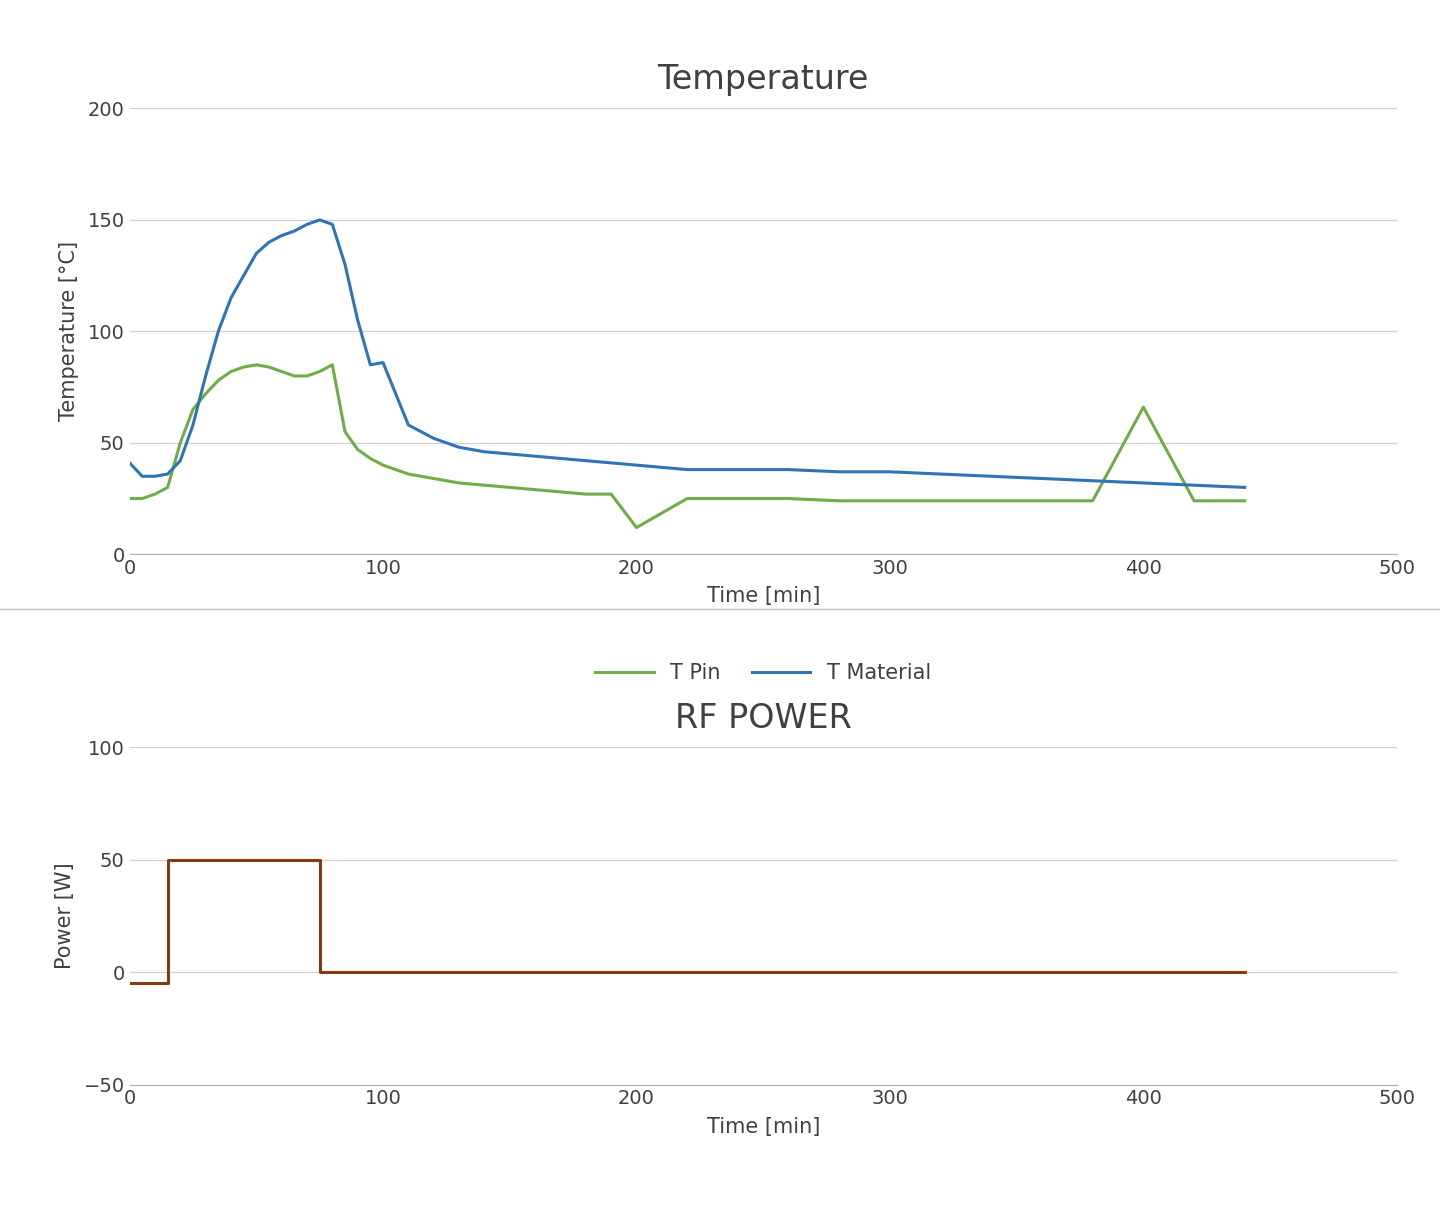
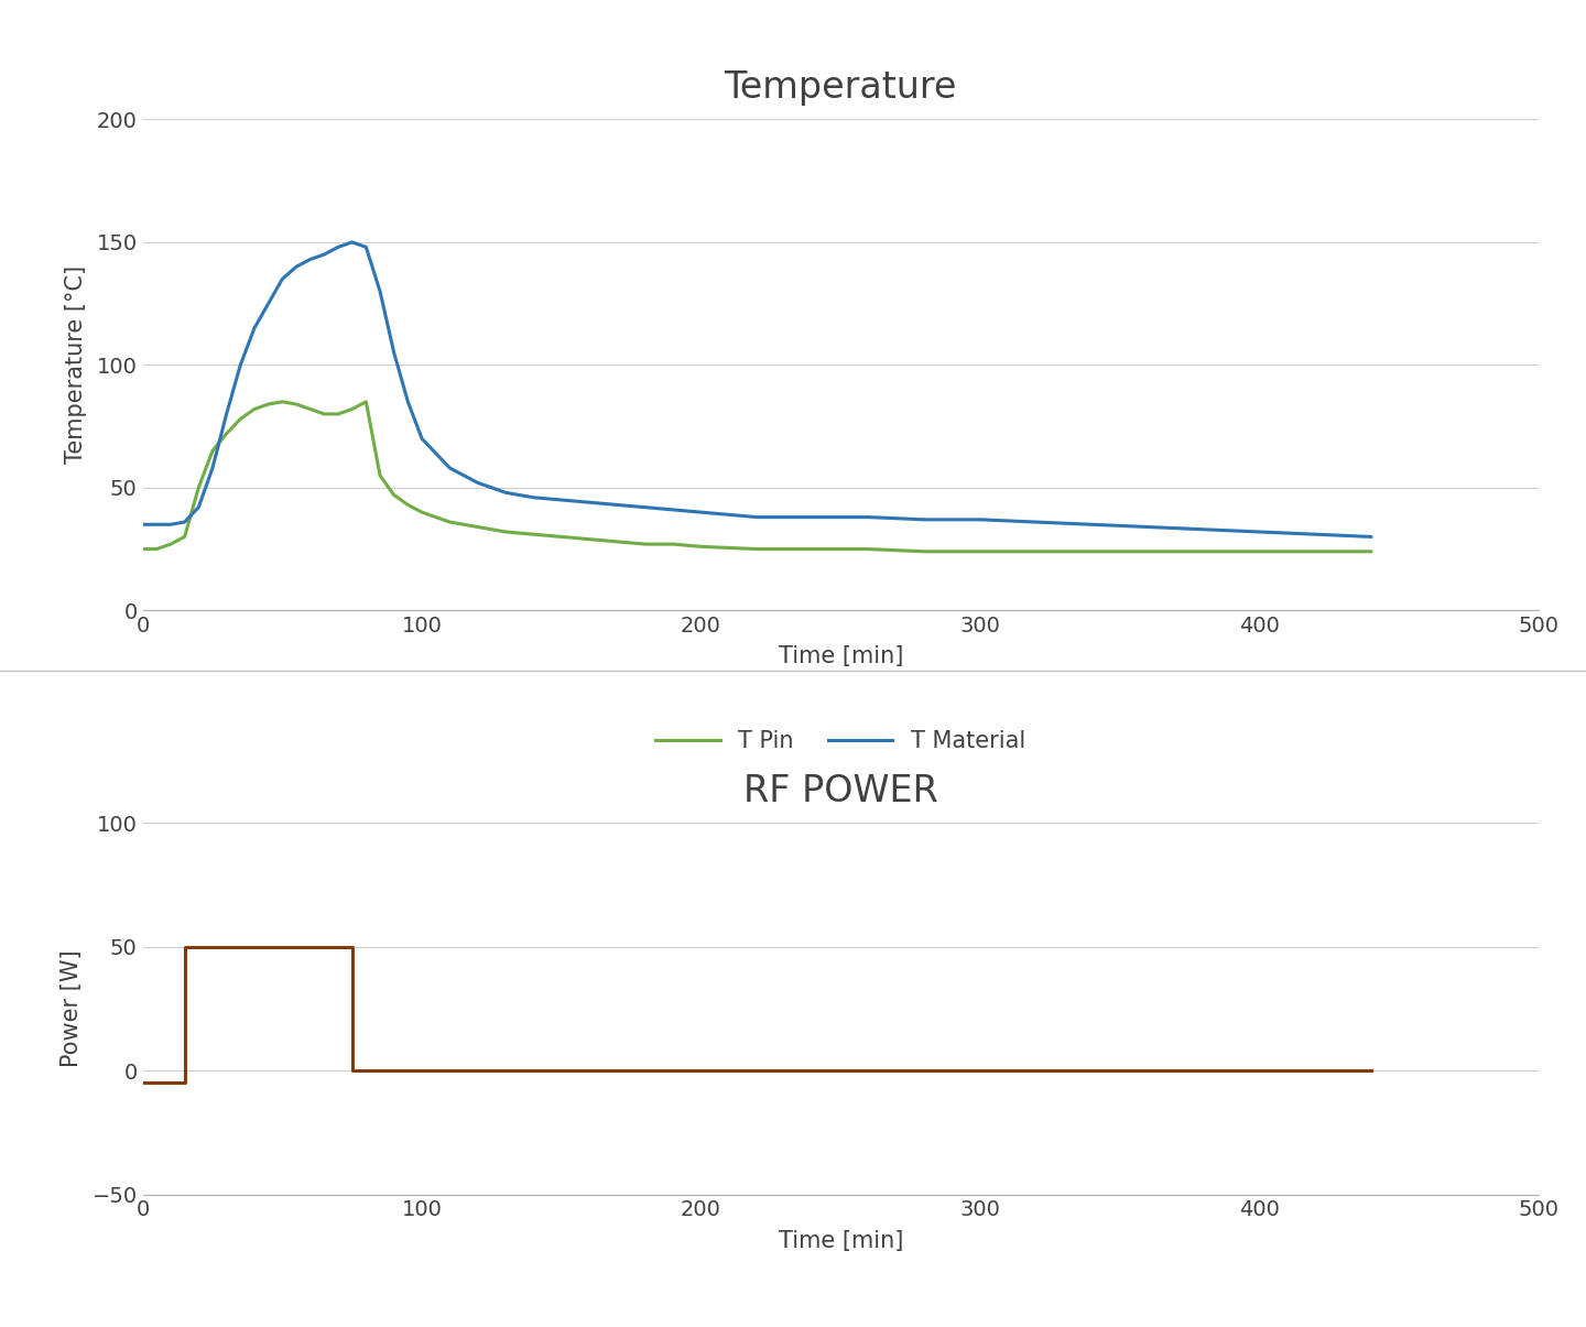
Temperature/T Material/0: 41 -> 35
Temperature/T Material/100: 86 -> 70
Temperature/T Pin/200: 12 -> 26
Temperature/T Pin/400: 66 -> 24
